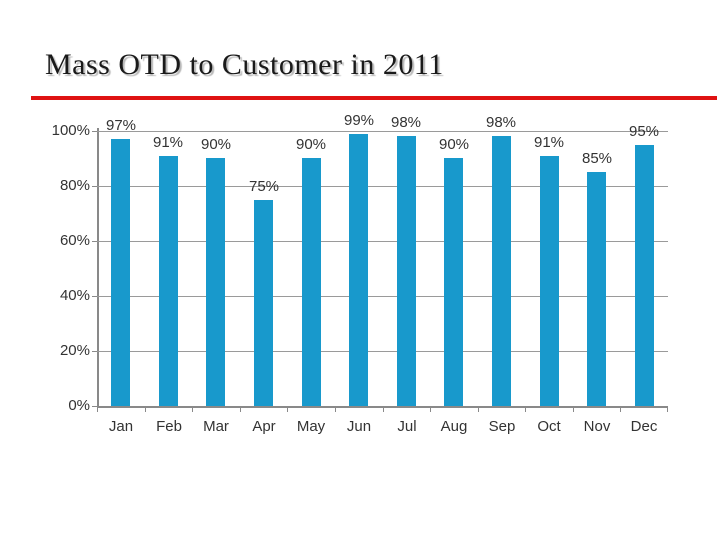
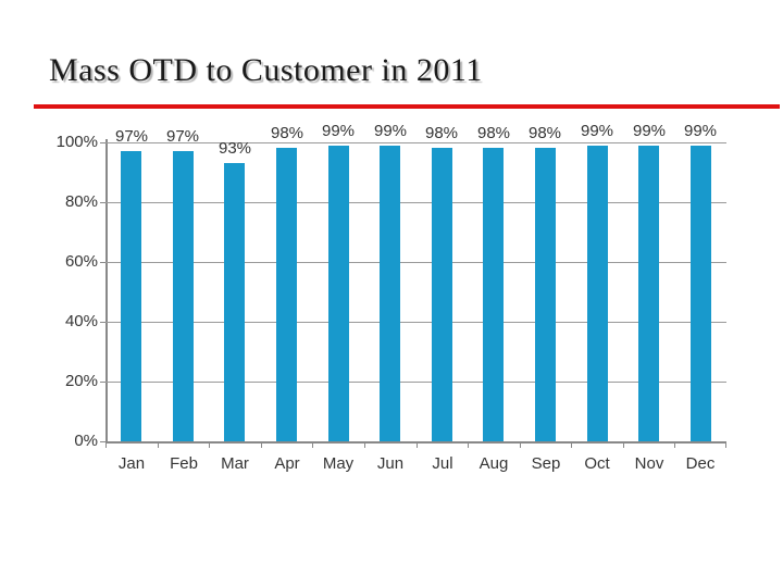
Feb: 91% -> 97%
Mar: 90% -> 93%
Apr: 75% -> 98%
May: 90% -> 99%
Aug: 90% -> 98%
Oct: 91% -> 99%
Nov: 85% -> 99%
Dec: 95% -> 99%
